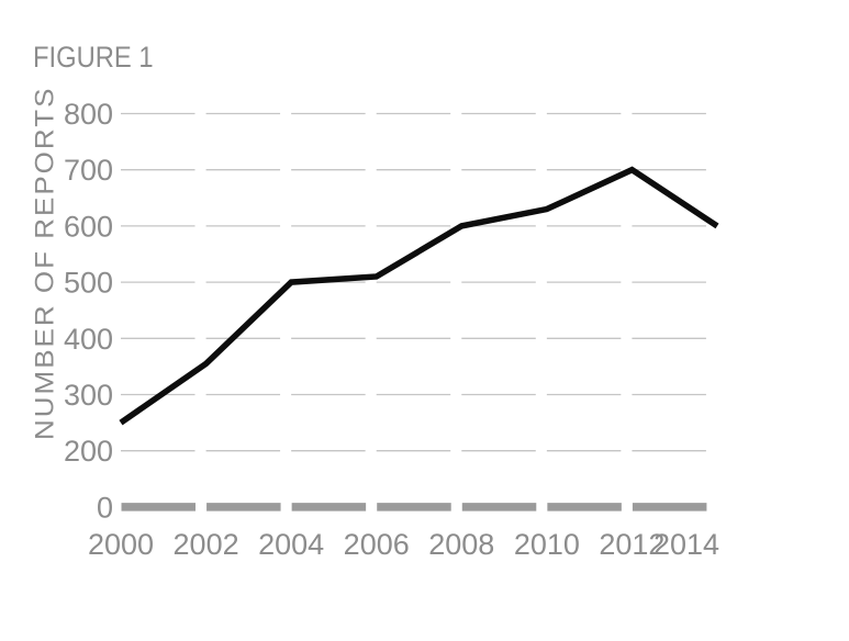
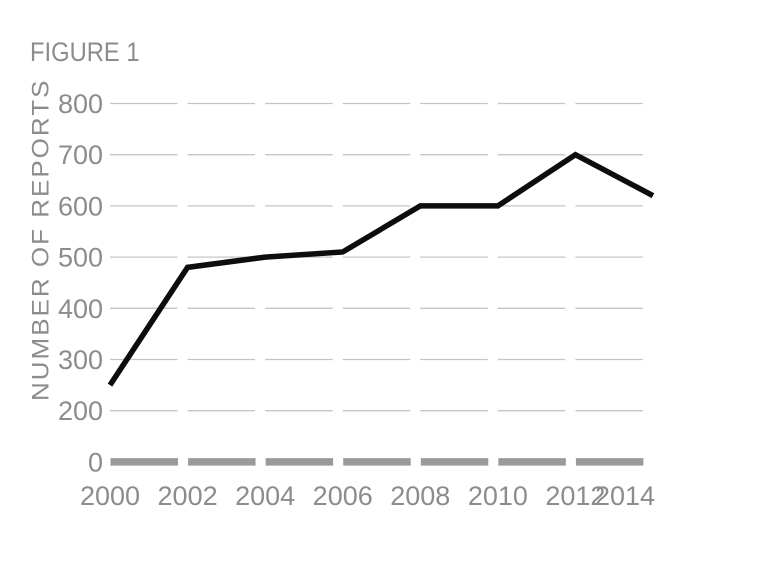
2002: 360 -> 480
2010: 630 -> 600
2014: 600 -> 620
